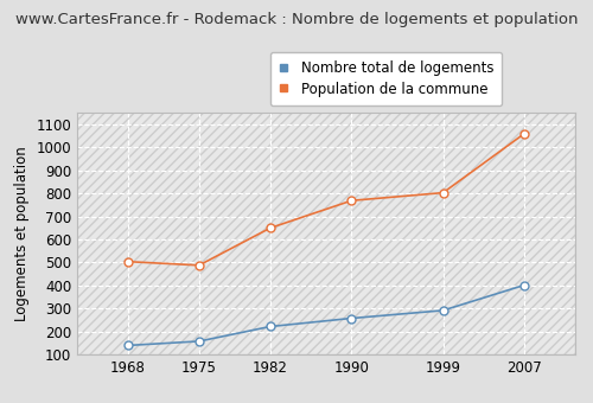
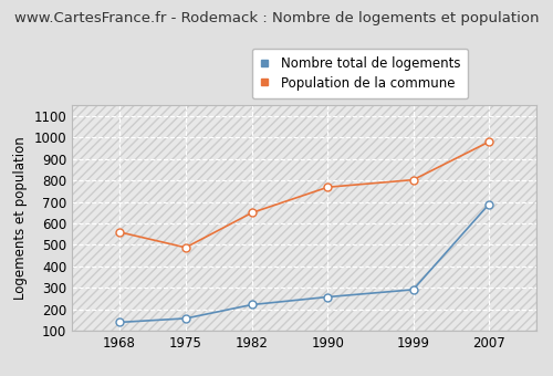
Population de la commune/1968: 500 -> 560
Nombre total de logements/2007: 400 -> 690
Population de la commune/2007: 1060 -> 980
